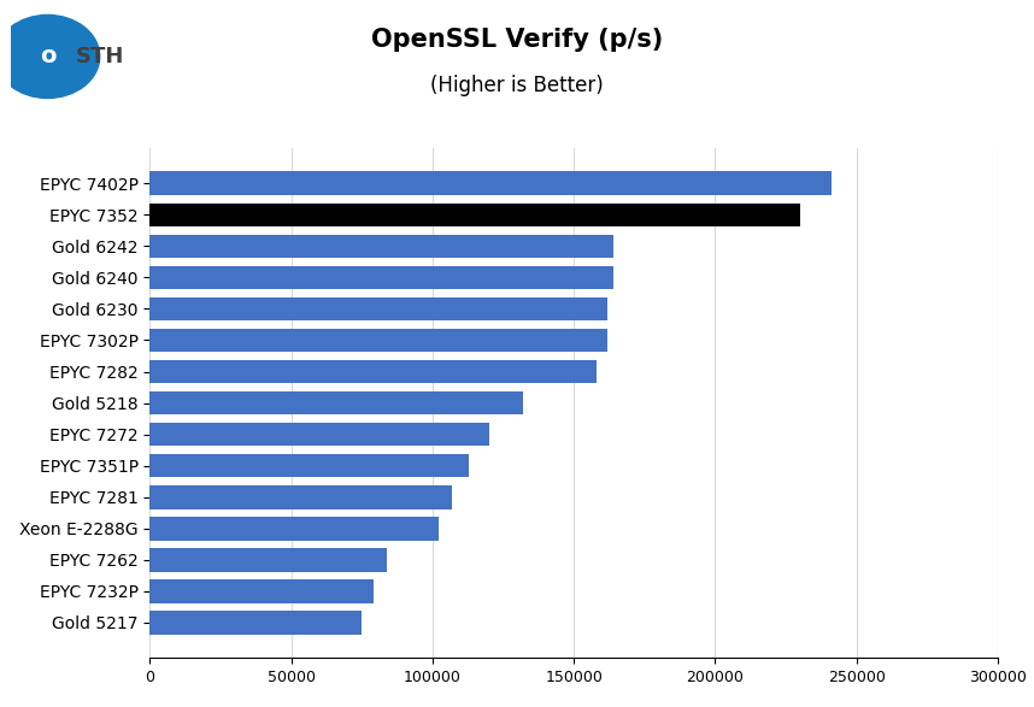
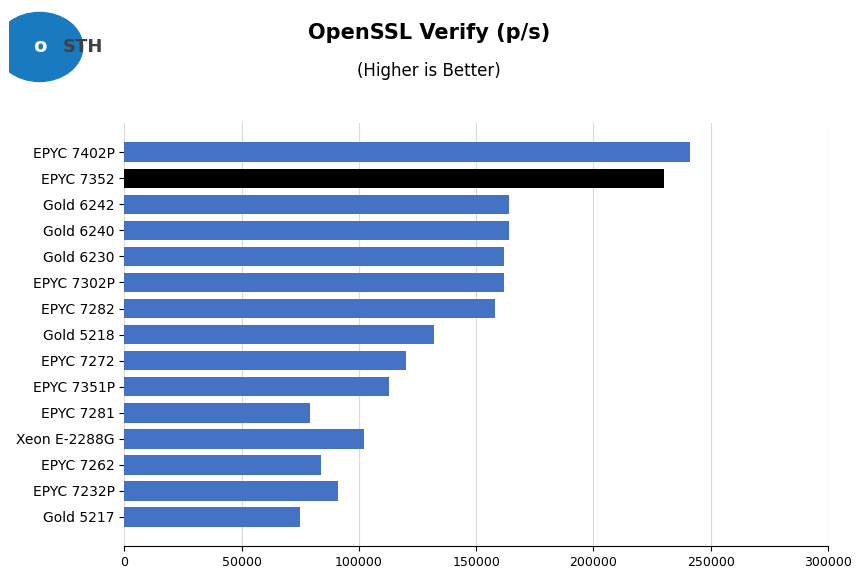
EPYC 7281: 107000 -> 79000
EPYC 7232P: 79000 -> 91000
